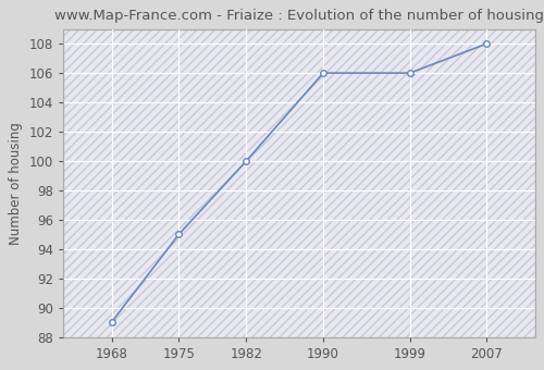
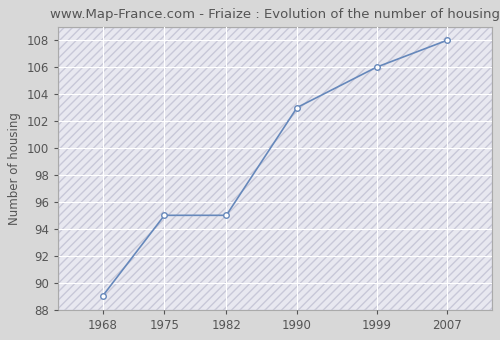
1982: 100 -> 95
1990: 106 -> 103
